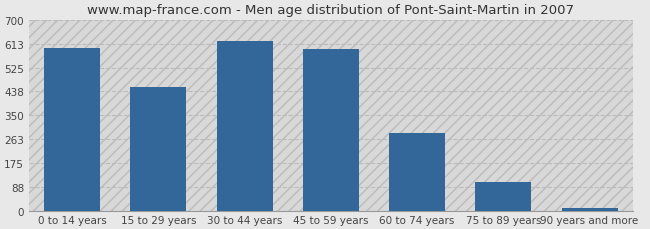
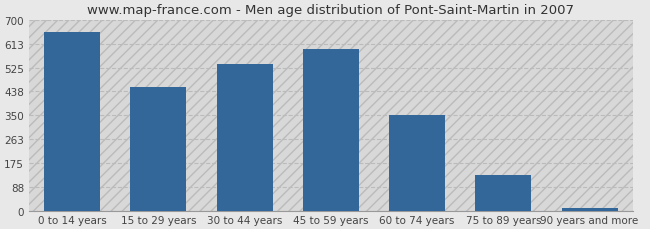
0 to 14 years: 598 -> 655
30 to 44 years: 622 -> 540
60 to 74 years: 285 -> 350
75 to 89 years: 107 -> 130
